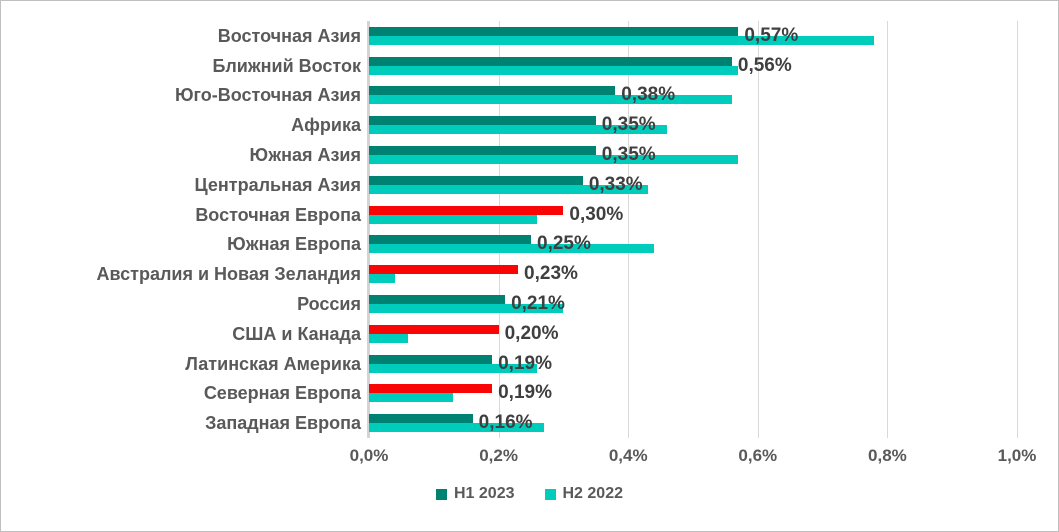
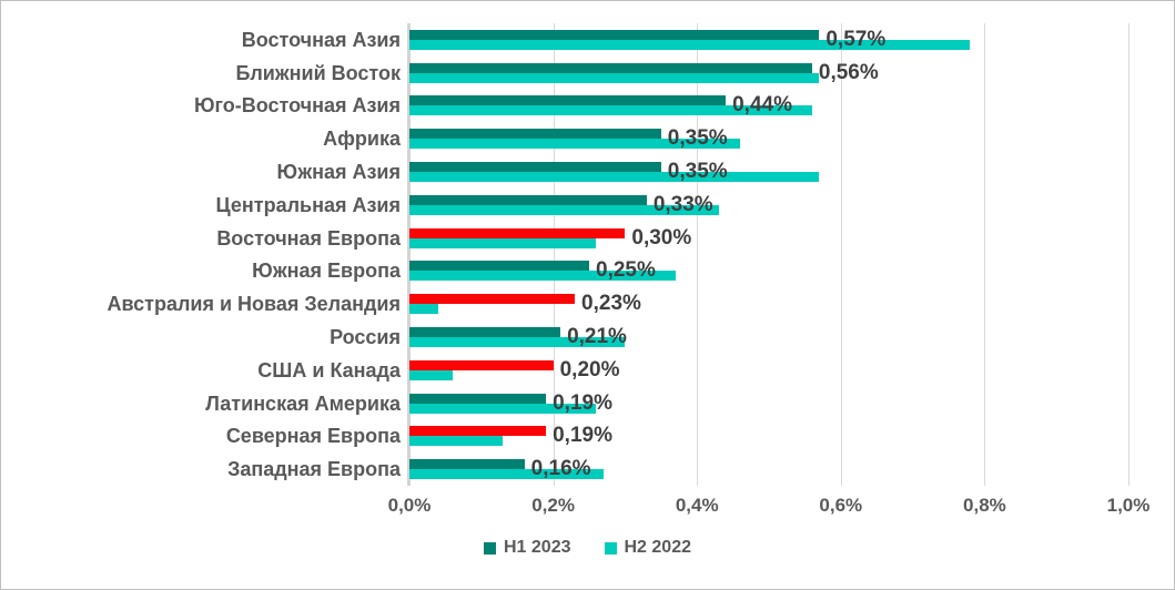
H1 2023/Юго-Восточная Азия: 0,38% -> 0,44%
H2 2022/Южная Европа: 0,44% -> 0,37%
